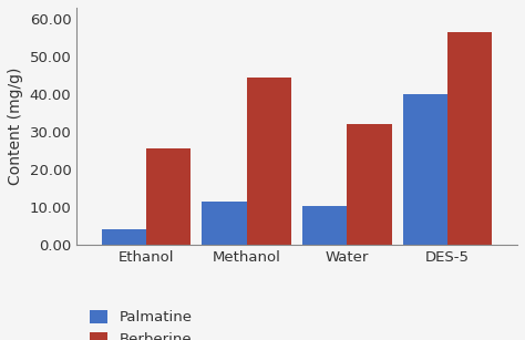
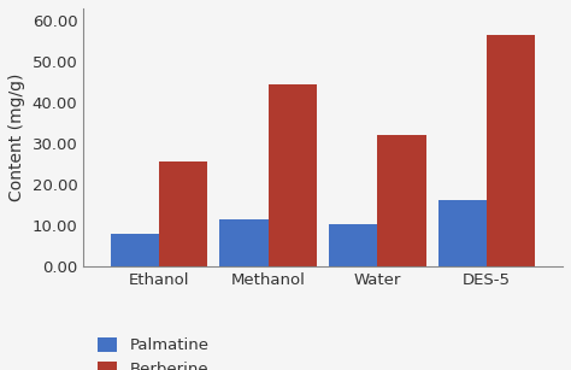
Palmatine/Ethanol: 4.0 -> 8.0
Palmatine/DES-5: 40.0 -> 16.2
